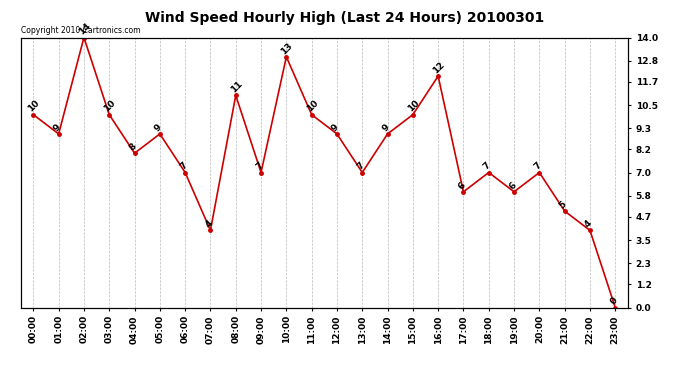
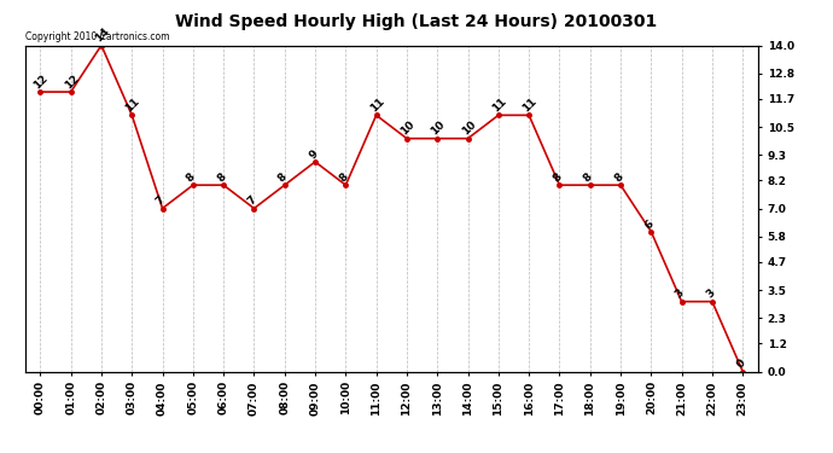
00:00: 10 -> 12
01:00: 9 -> 12
03:00: 10 -> 11
04:00: 8 -> 7
05:00: 9 -> 8
06:00: 7 -> 8
07:00: 4 -> 7
08:00: 11 -> 8
09:00: 7 -> 9
10:00: 13 -> 8
11:00: 10 -> 11
12:00: 9 -> 10
13:00: 7 -> 10
14:00: 9 -> 10
15:00: 10 -> 11
16:00: 12 -> 11
17:00: 6 -> 8
18:00: 7 -> 8
19:00: 6 -> 8
20:00: 7 -> 6
21:00: 5 -> 3
22:00: 4 -> 3
